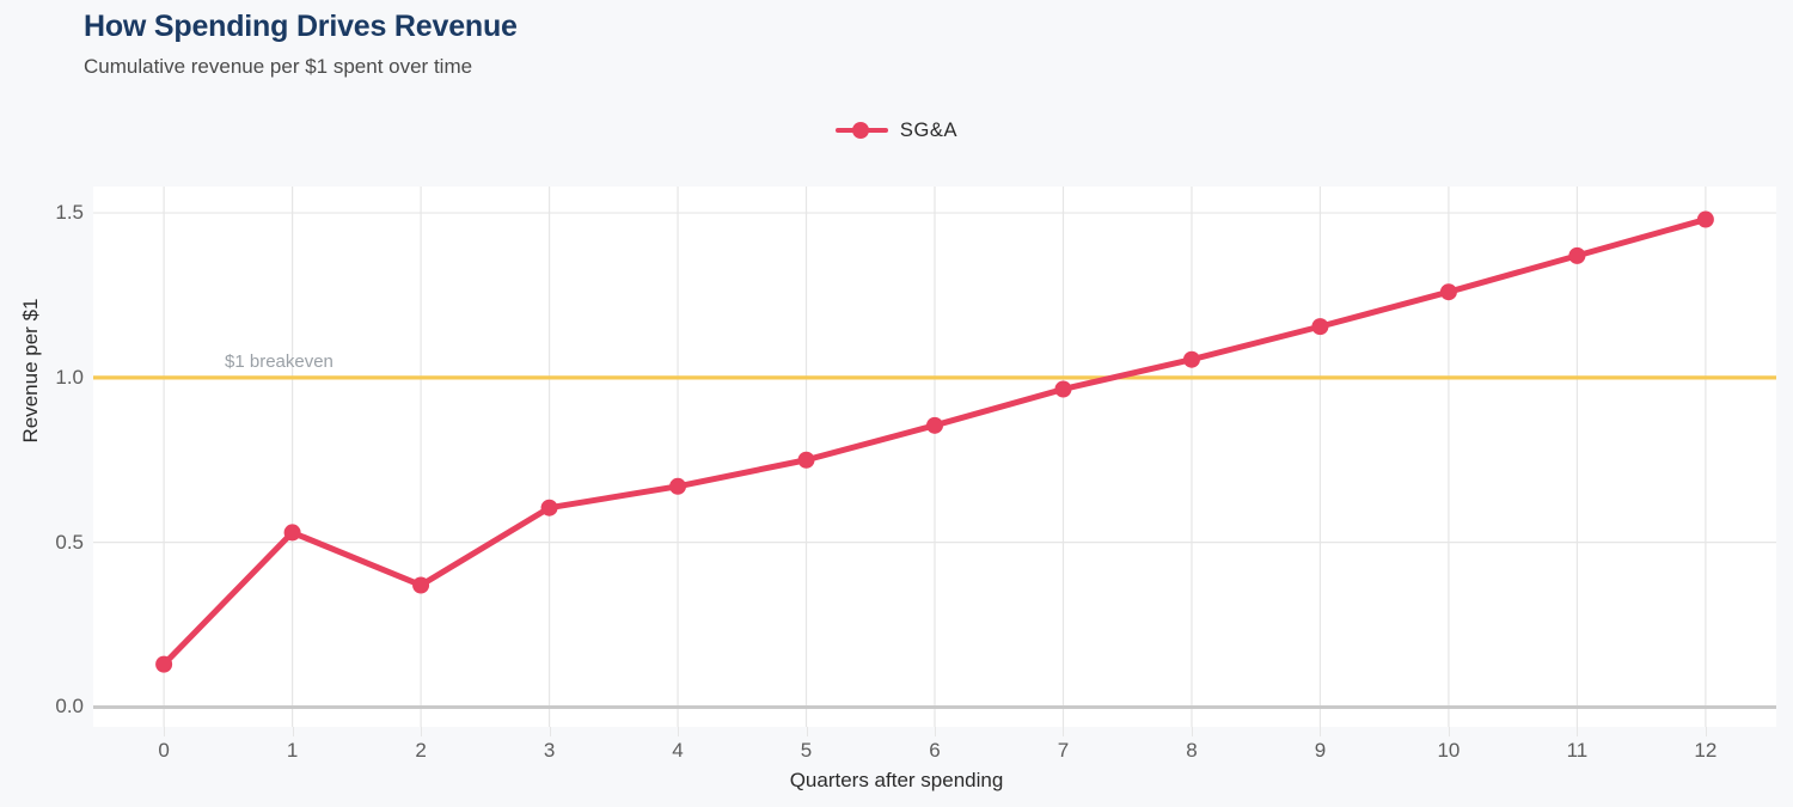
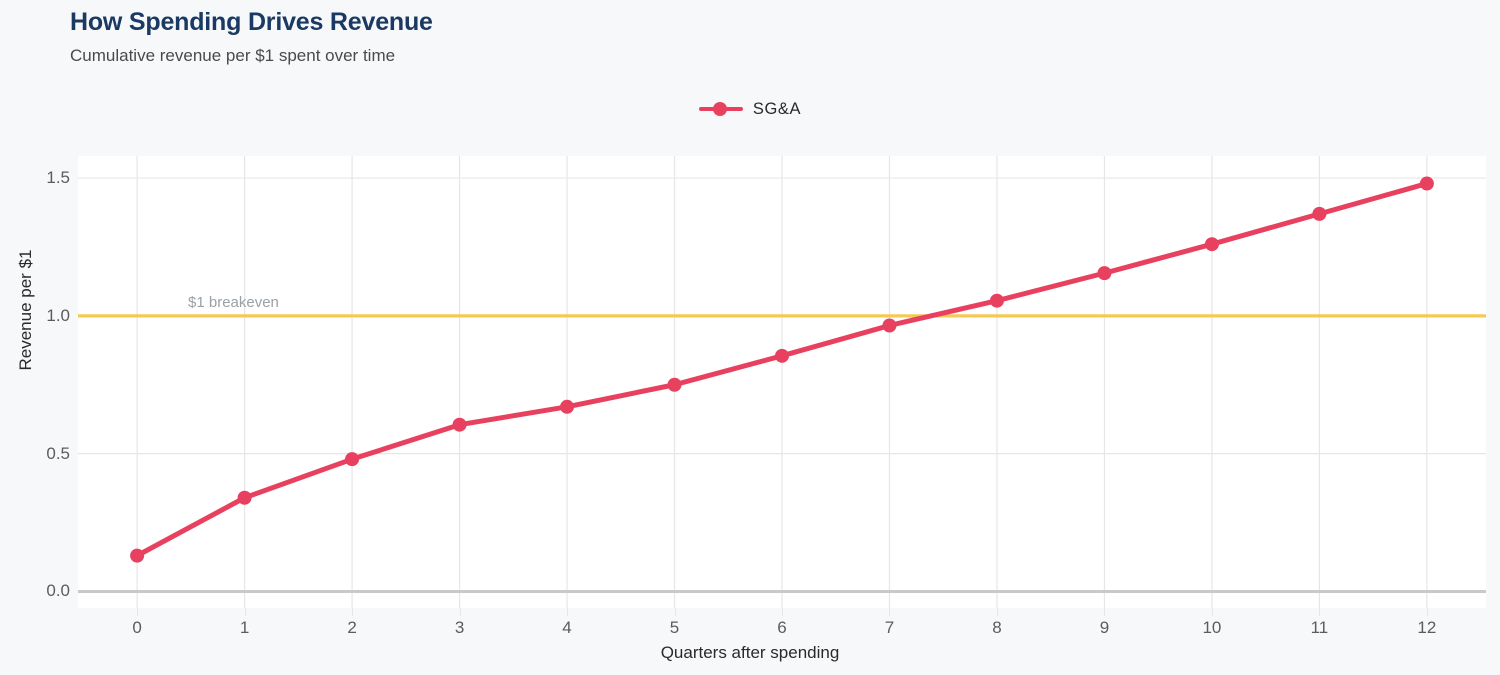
1: 0.53 -> 0.34
2: 0.37 -> 0.48
